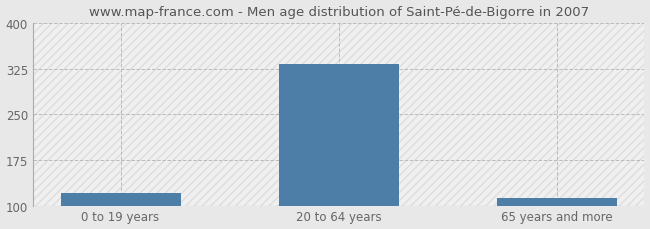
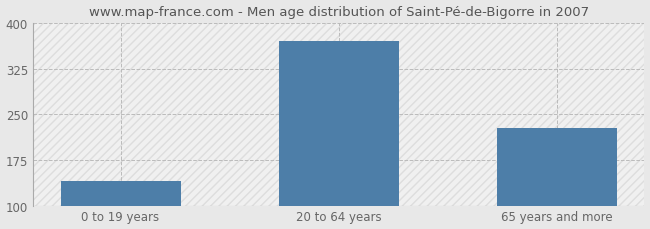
0 to 19 years: 120 -> 140
20 to 64 years: 333 -> 370
65 years and more: 113 -> 228
